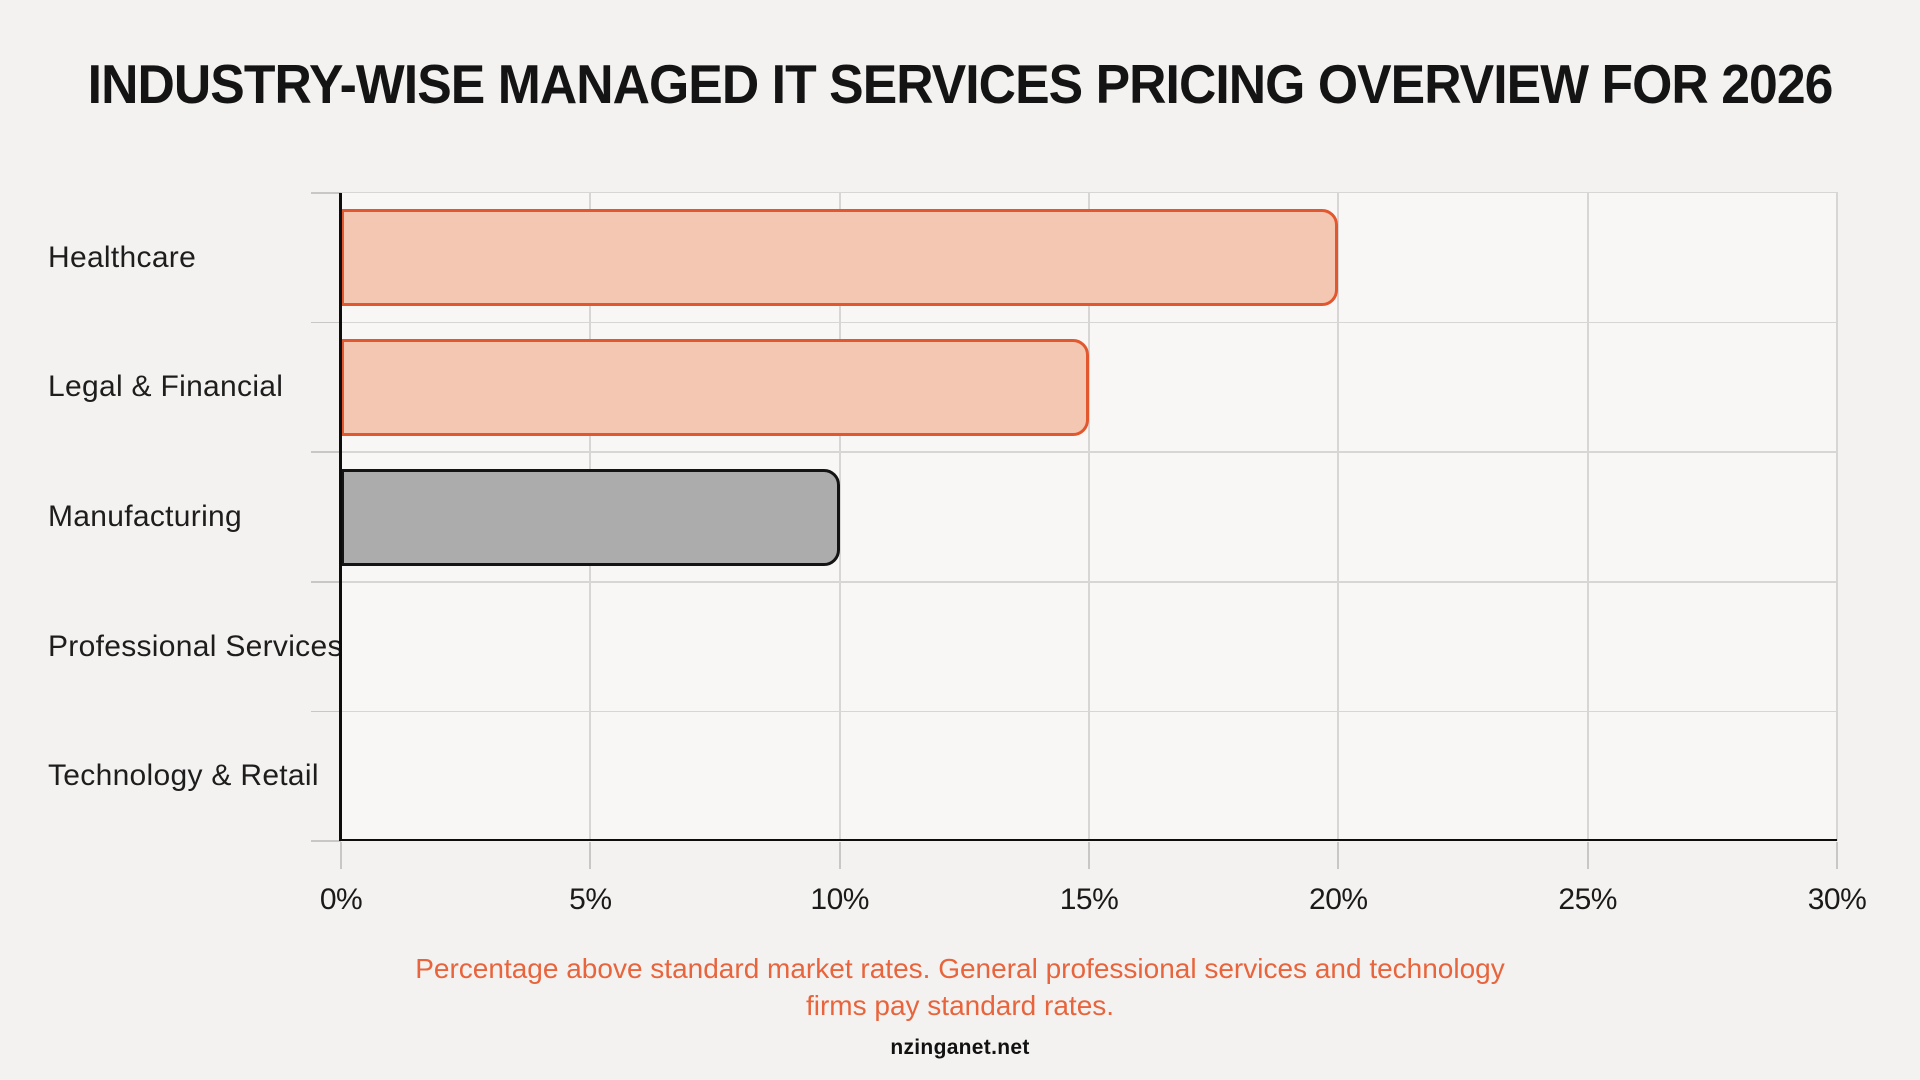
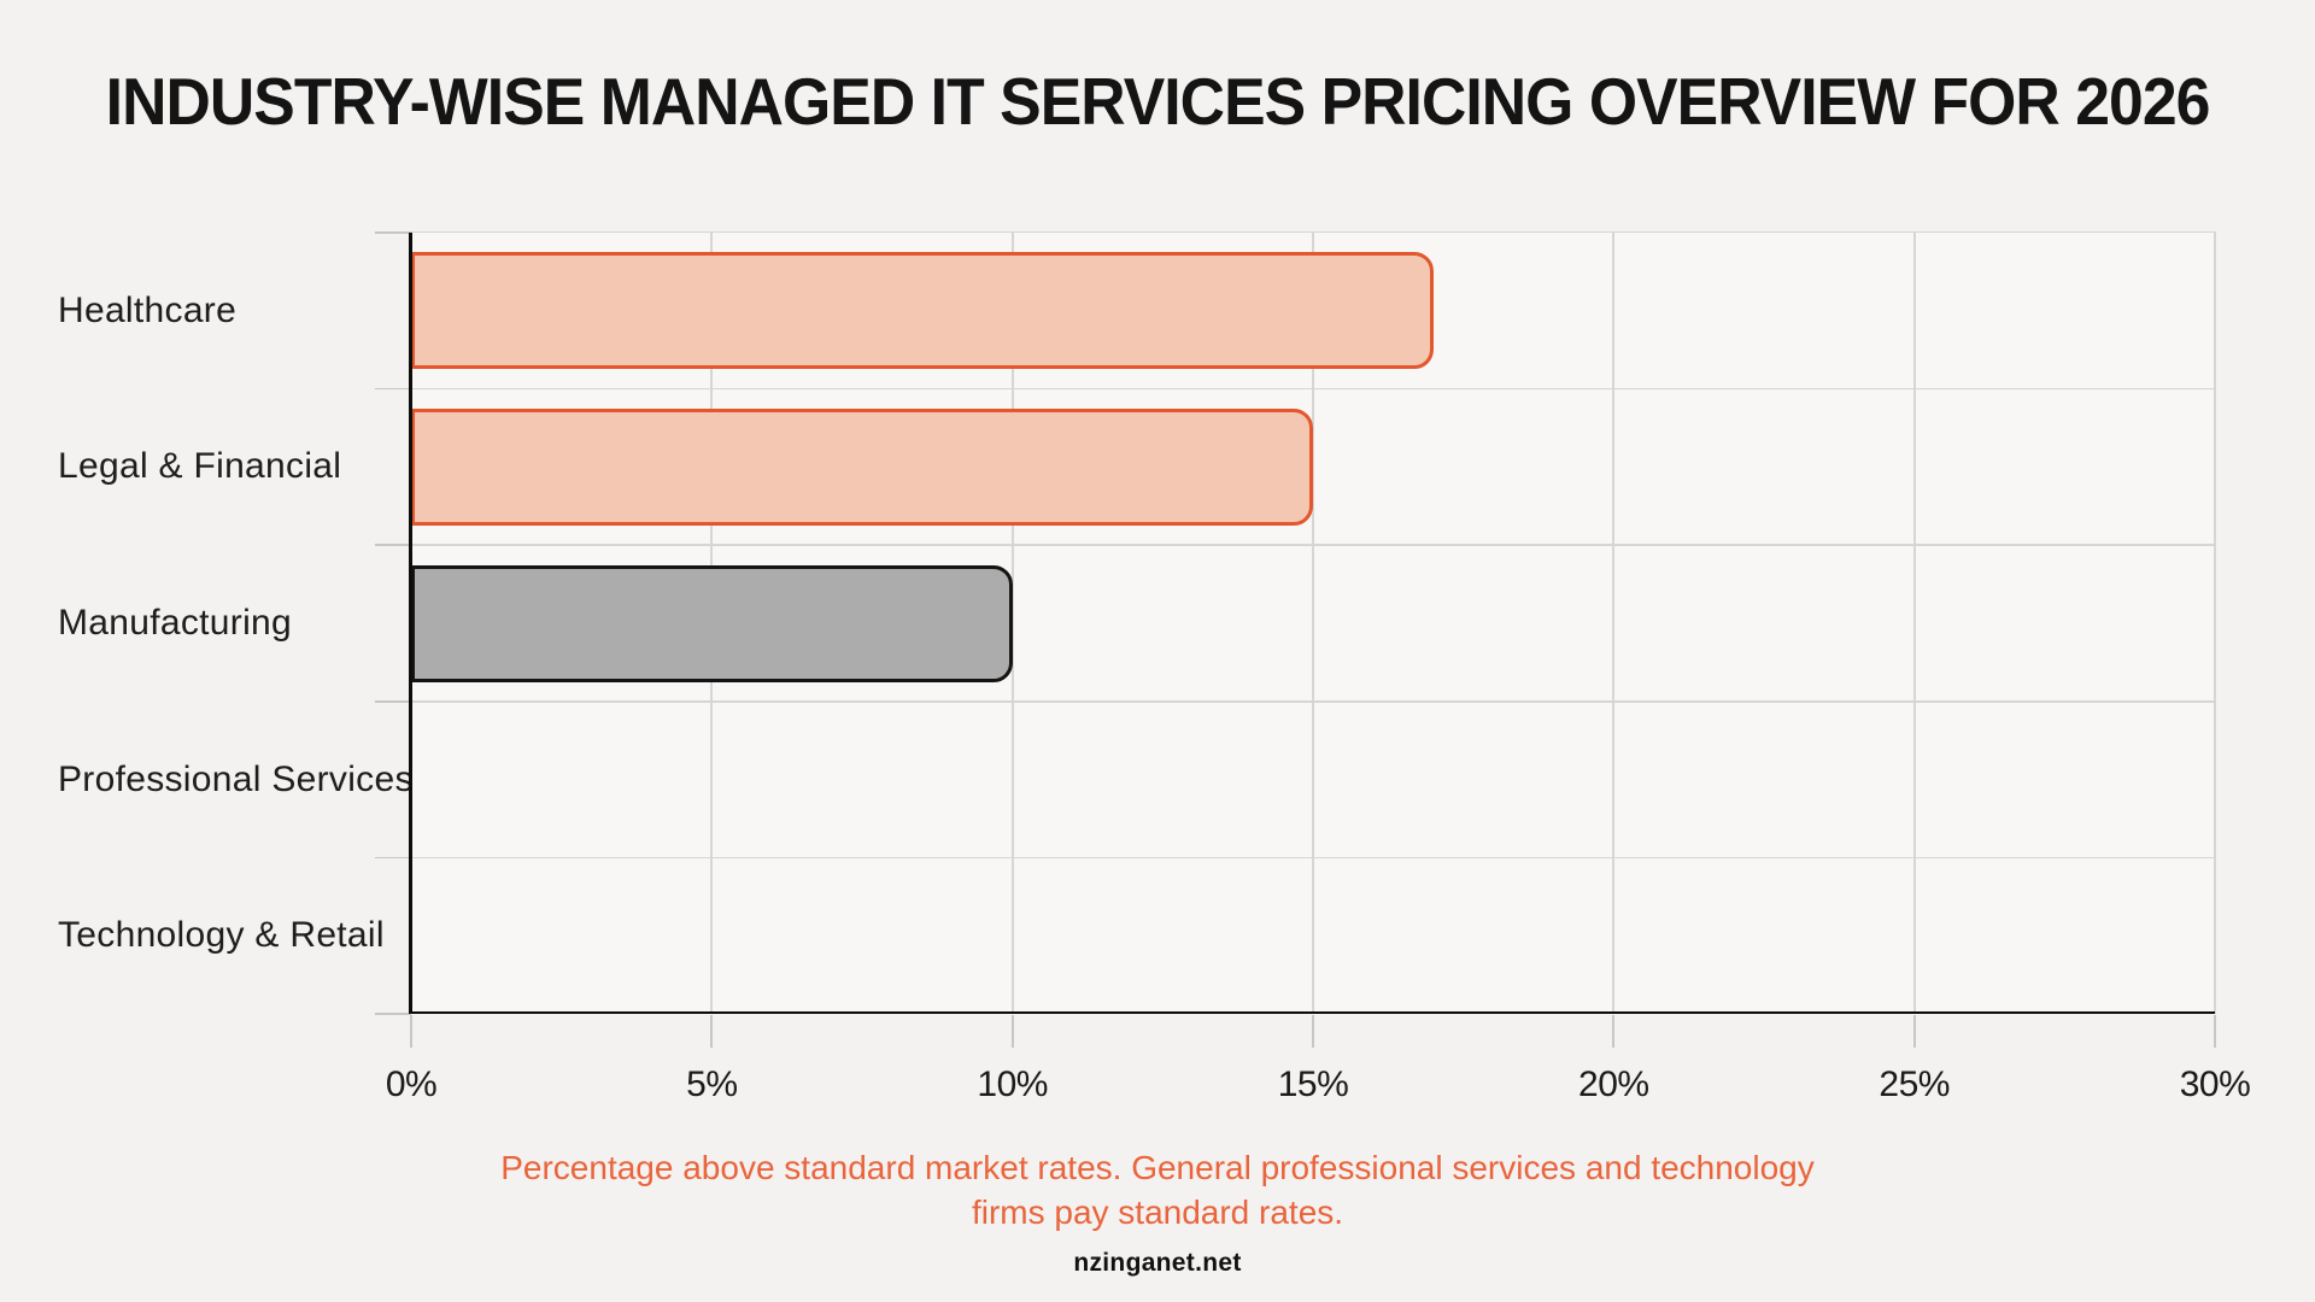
Healthcare: 20% -> 17%
